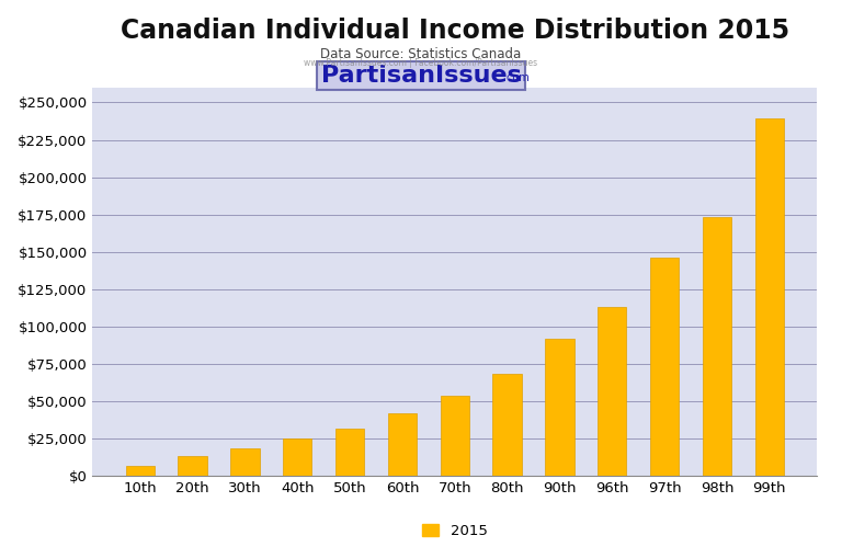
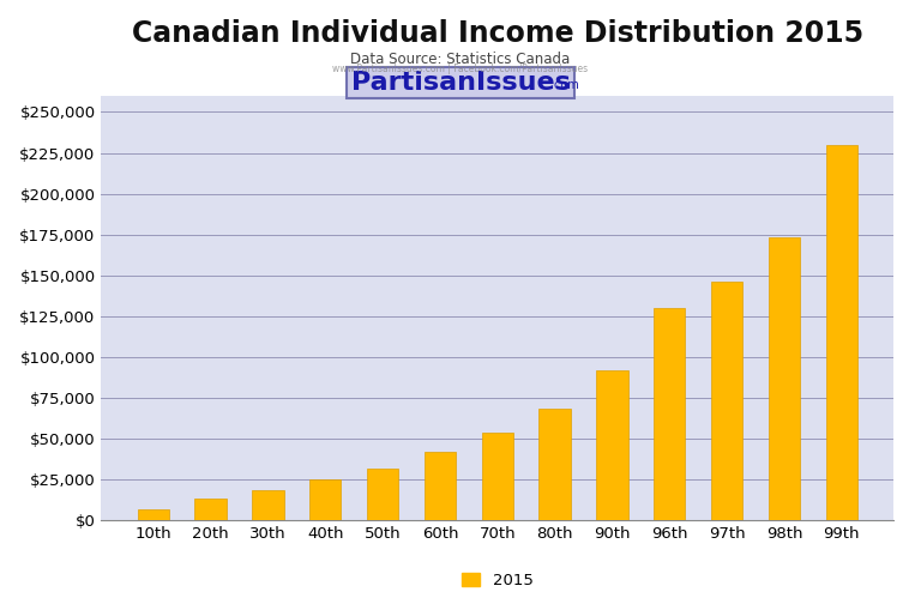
96th: $113,000 -> $130,000
99th: $239,000 -> $230,000
